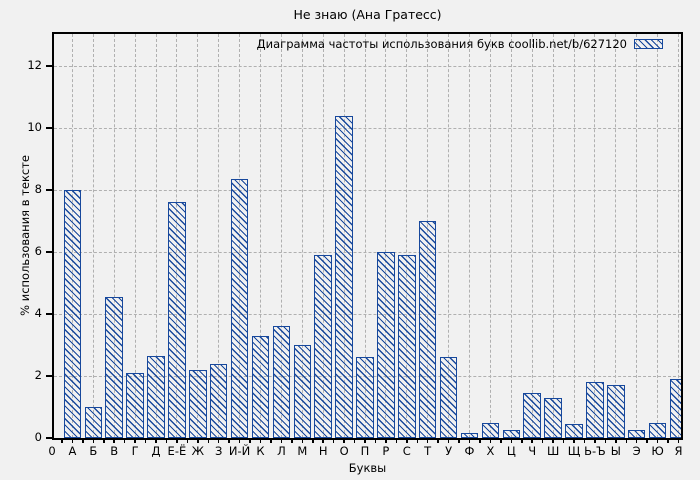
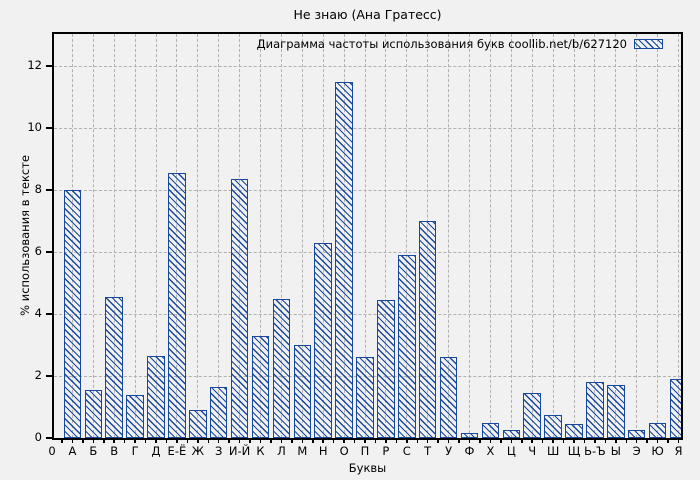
Б: 1.0 -> 1.6
Г: 2.1 -> 1.4
Е-Ё: 7.6 -> 8.6
Ж: 2.2 -> 0.9
З: 2.4 -> 1.6
Л: 3.6 -> 4.5
Н: 5.9 -> 6.3
О: 10.4 -> 11.5
Р: 6.0 -> 4.5
Ш: 1.3 -> 0.8
